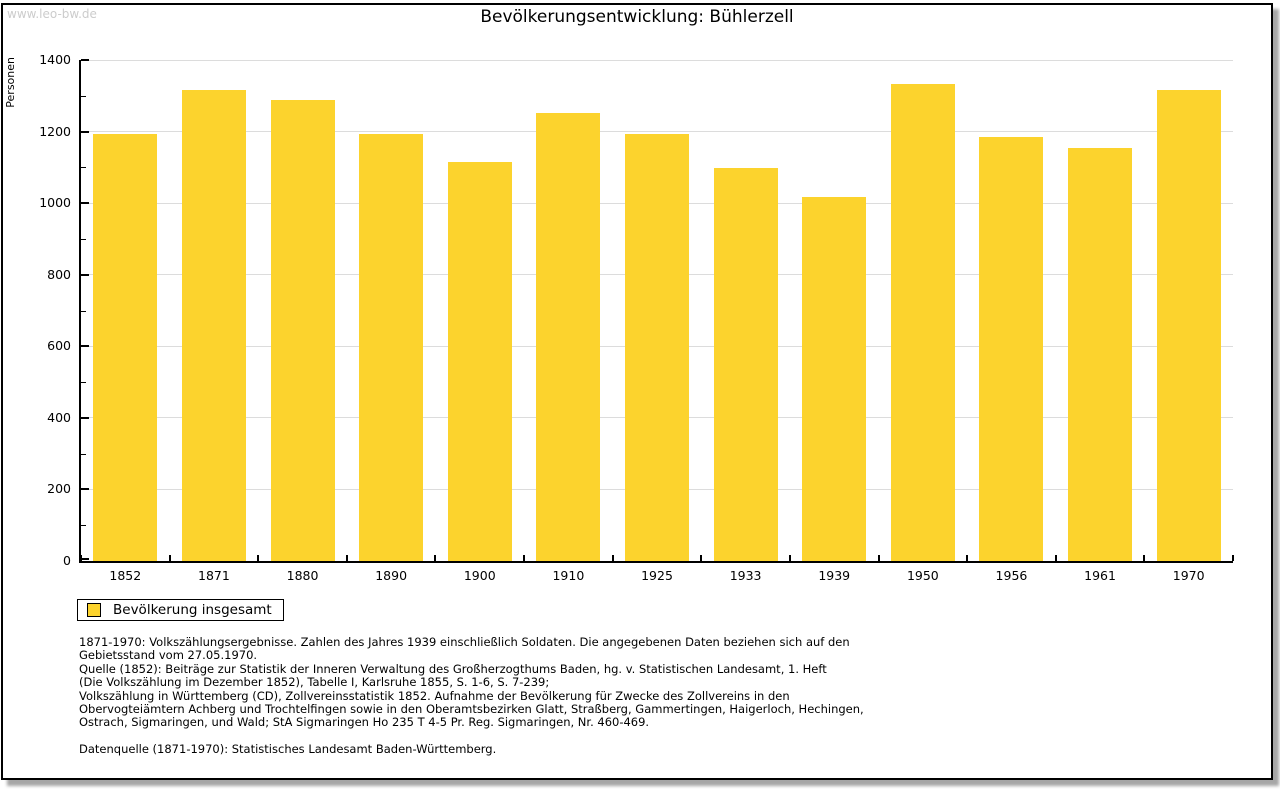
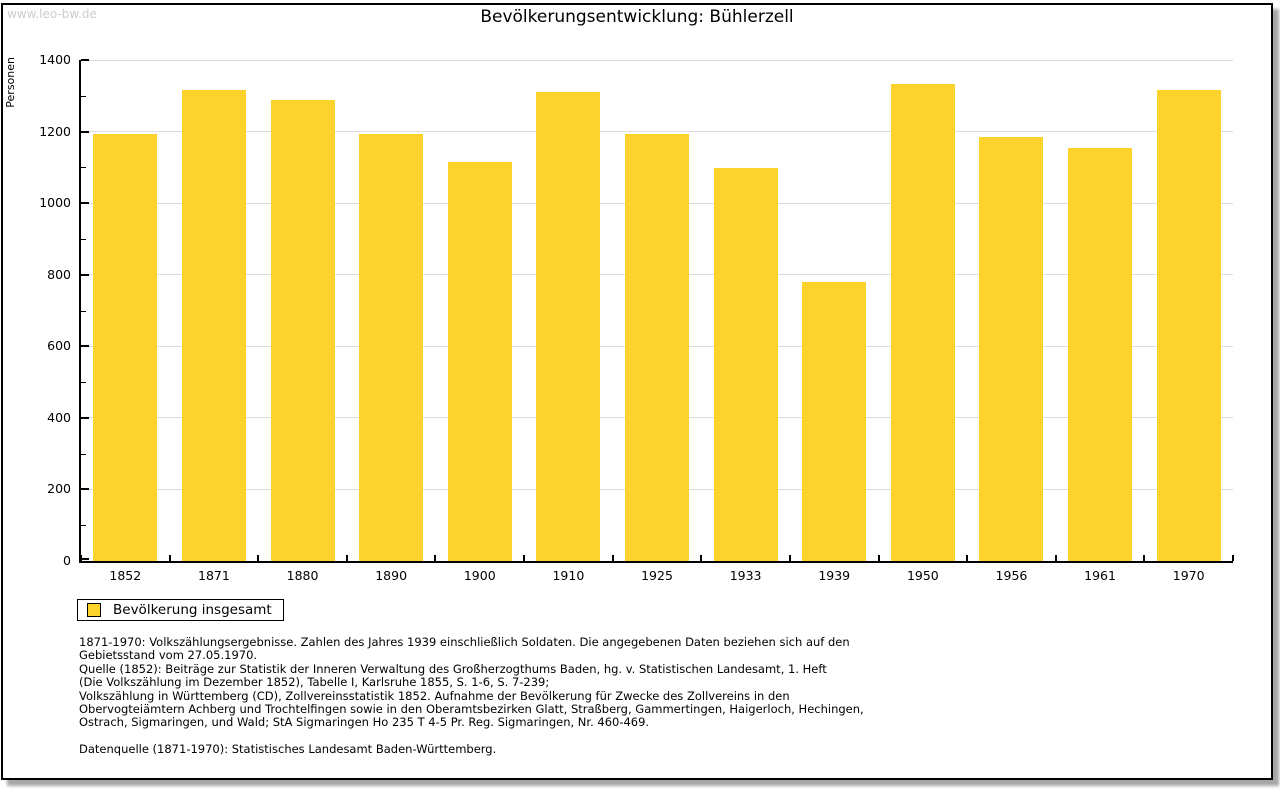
1910: 1250 -> 1310
1939: 1020 -> 780
